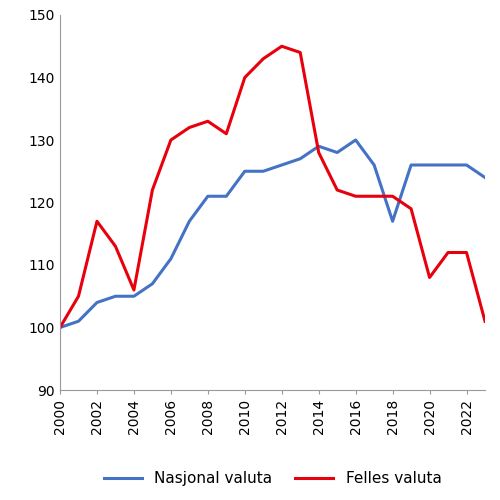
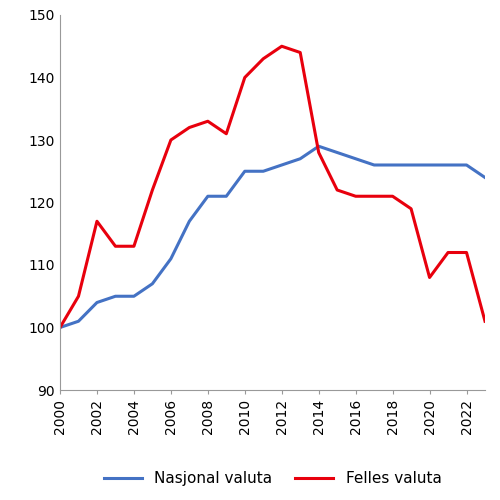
Felles valuta/2004: 106 -> 113
Nasjonal valuta/2016: 130 -> 127
Nasjonal valuta/2018: 117 -> 126
